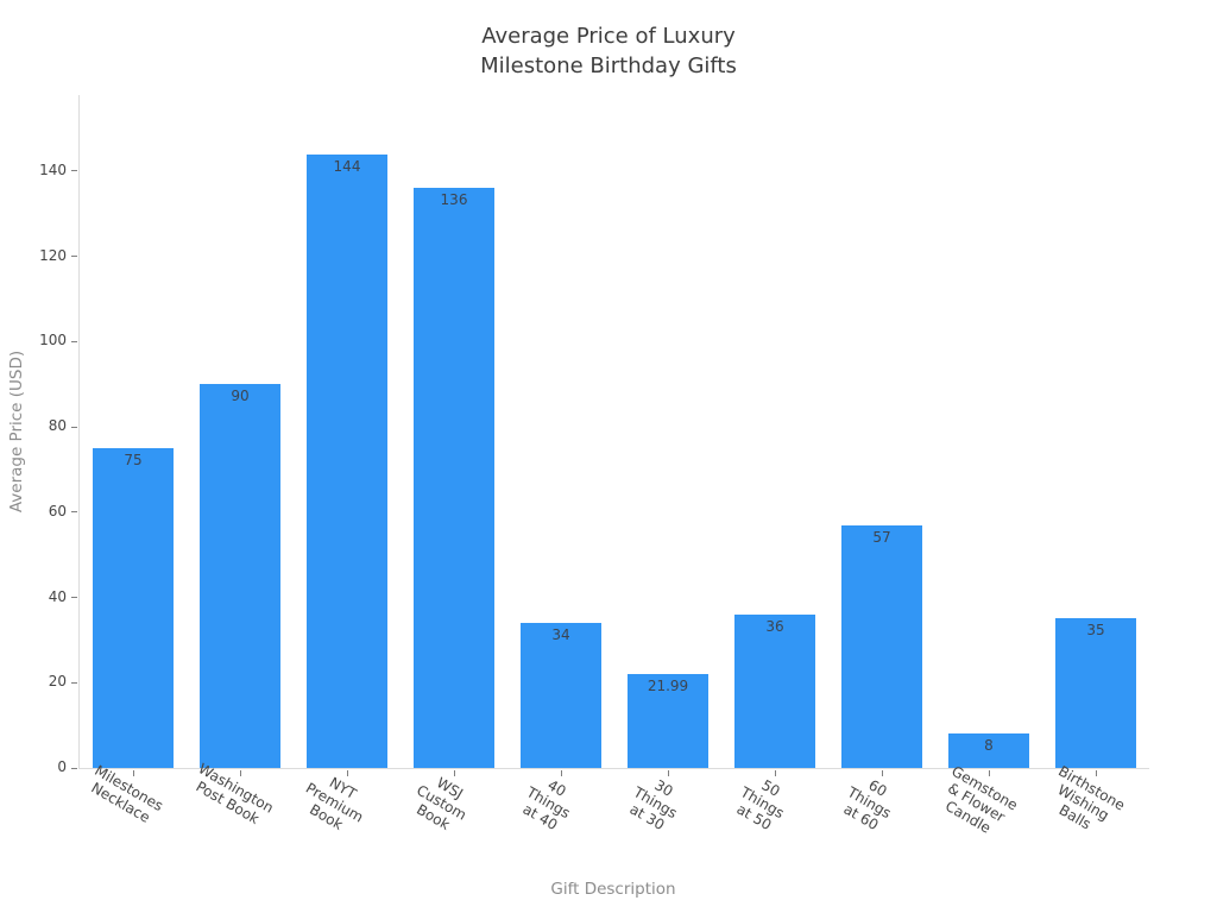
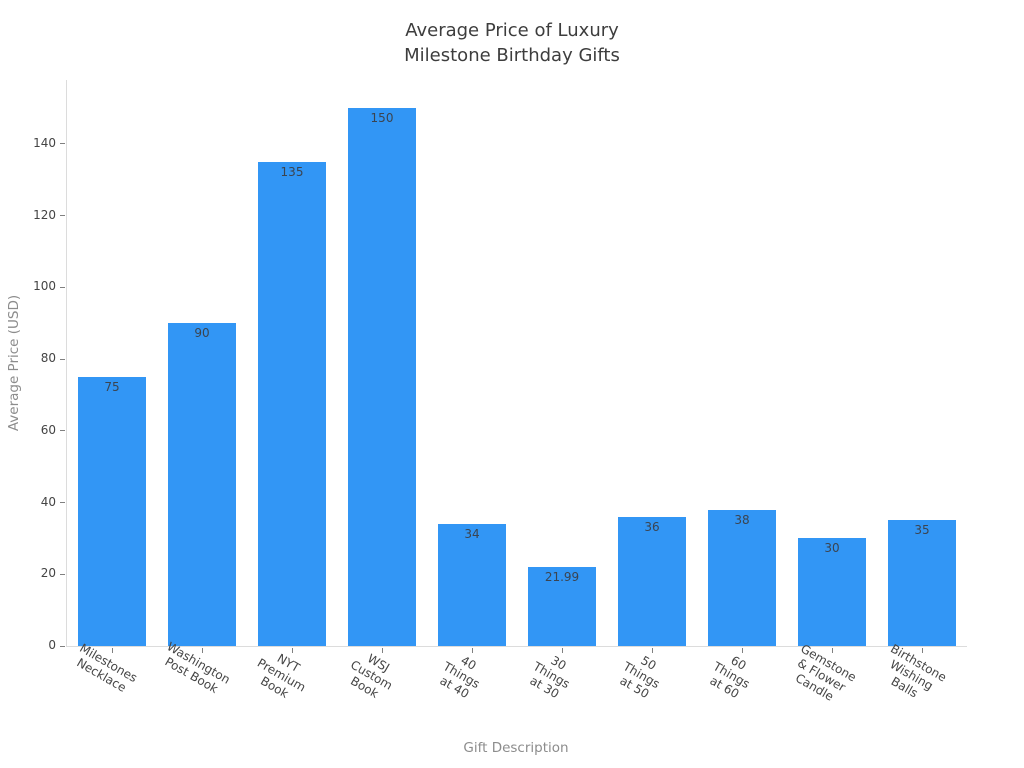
NYT Premium Book: 144 -> 135
WSJ Custom Book: 136 -> 150
60 Things at 60: 57 -> 38
Gemstone & Flower Candle: 8 -> 30
